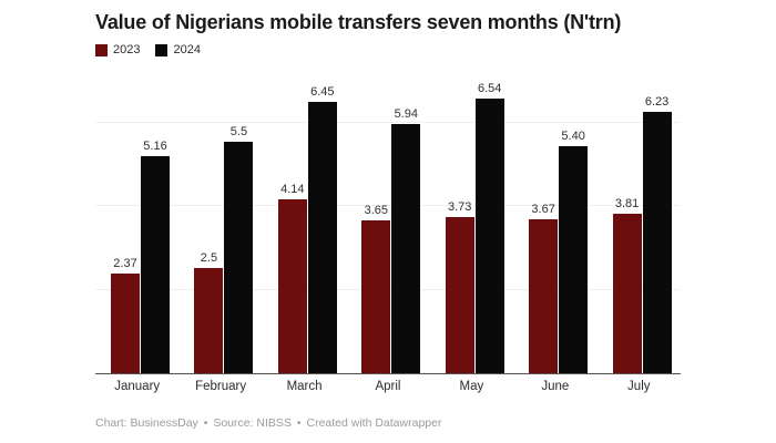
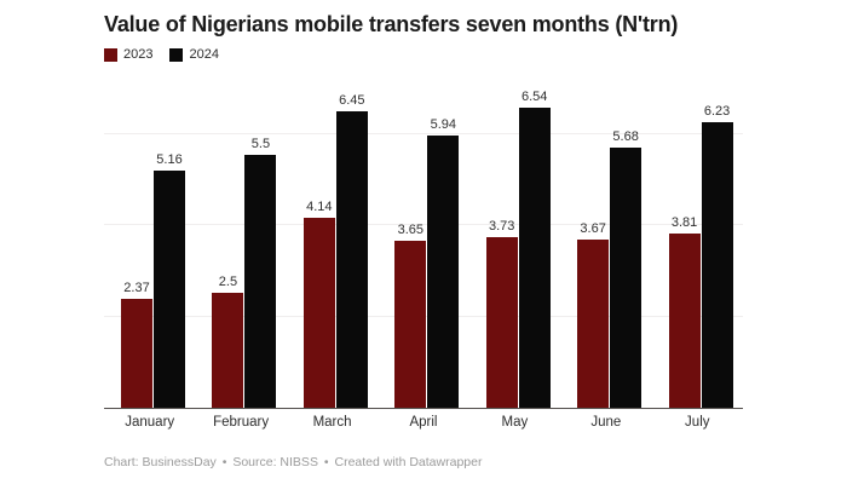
2024/June: 5.40 -> 5.68
